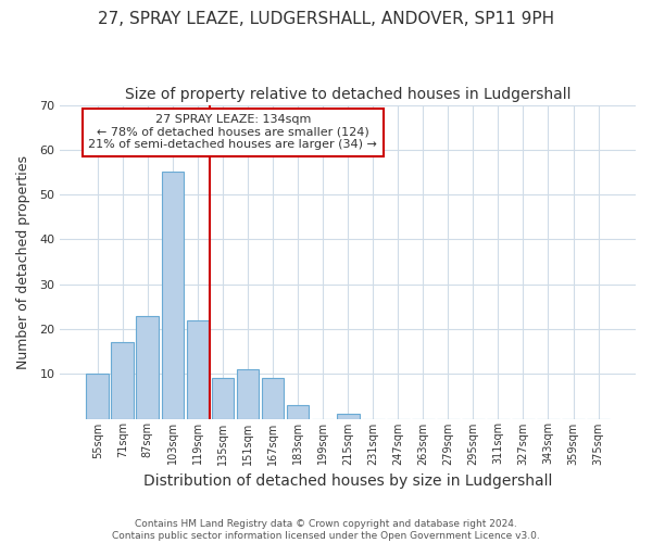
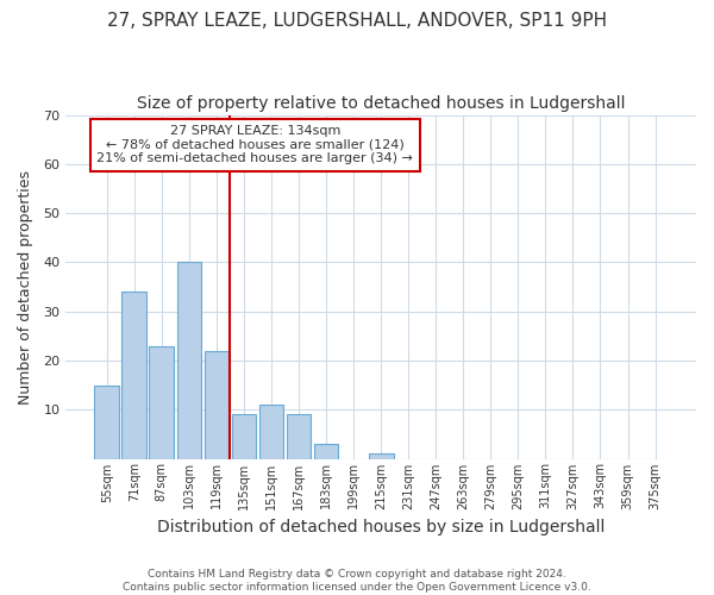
55sqm: 10 -> 15
71sqm: 17 -> 34
103sqm: 55 -> 40
